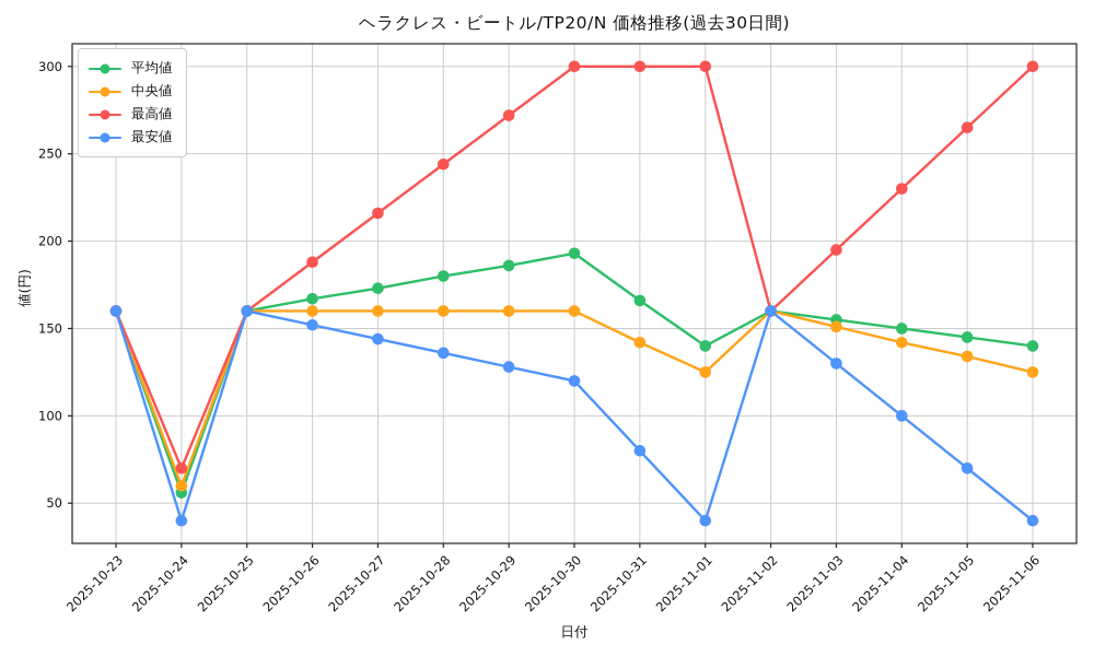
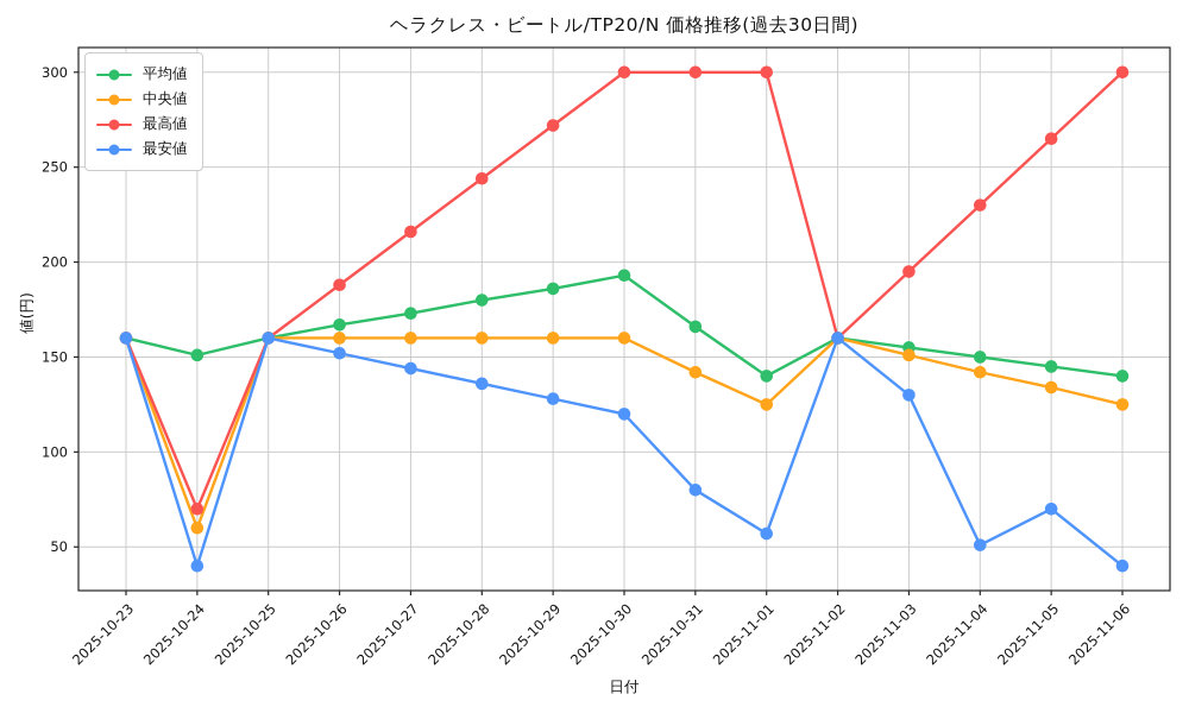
平均値/2025-10-24: 56 -> 151
最安値/2025-11-01: 40 -> 57
最安値/2025-11-04: 100 -> 51
